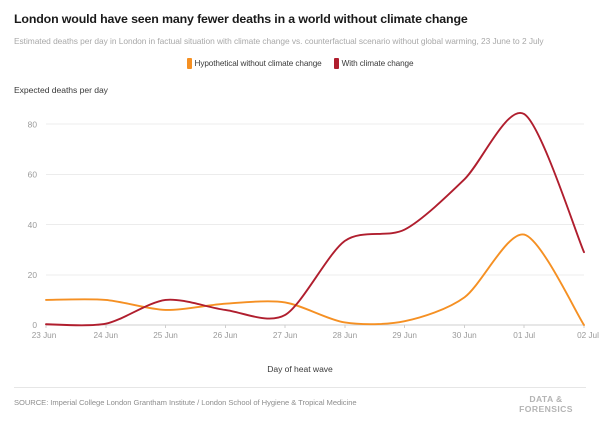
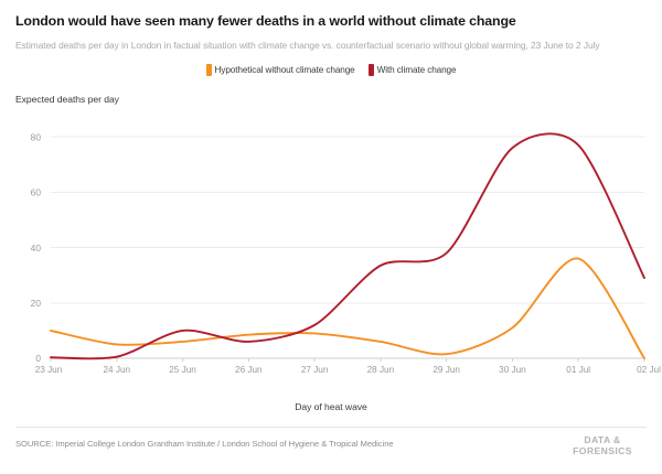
Hypothetical without climate change/24 Jun: 10 -> 5
With climate change/27 Jun: 4 -> 12
Hypothetical without climate change/28 Jun: 1 -> 6
With climate change/30 Jun: 58 -> 76
With climate change/01 Jul: 84 -> 77
